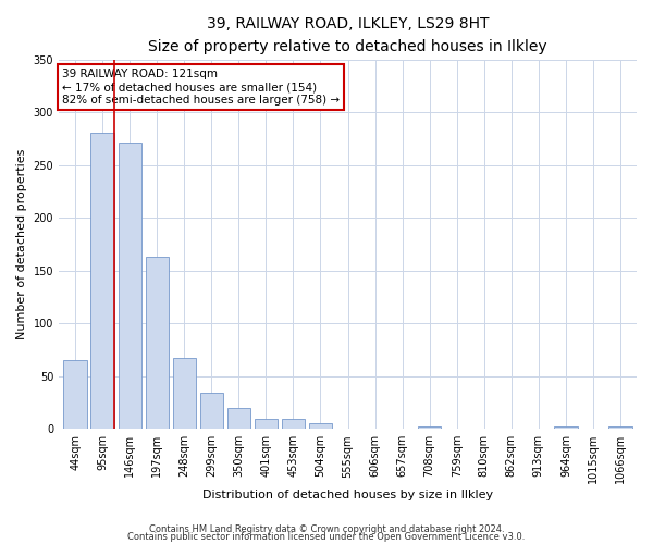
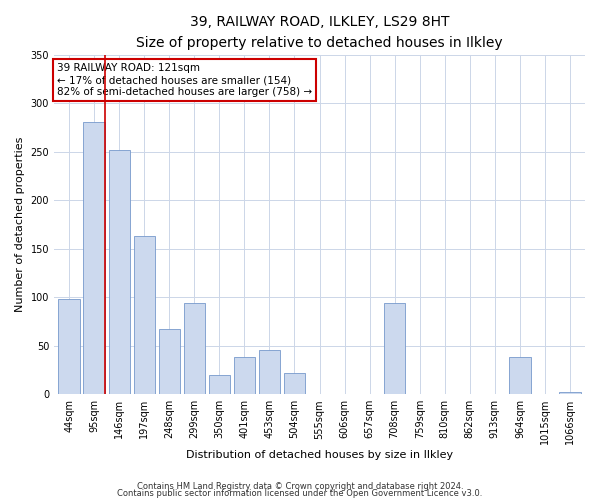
44sqm: 65 -> 98
146sqm: 272 -> 252
299sqm: 34 -> 94
401sqm: 9 -> 38
453sqm: 10 -> 46
504sqm: 5 -> 22
708sqm: 2 -> 94
964sqm: 2 -> 38
